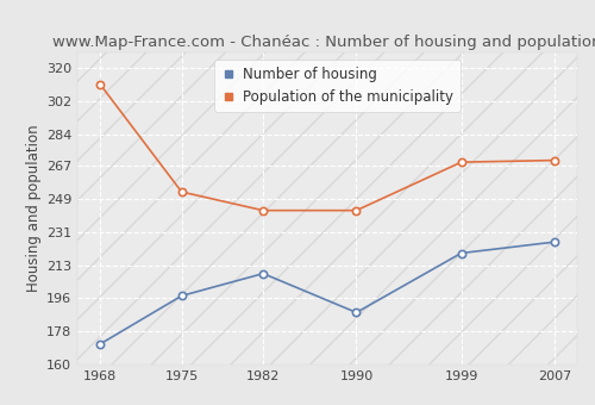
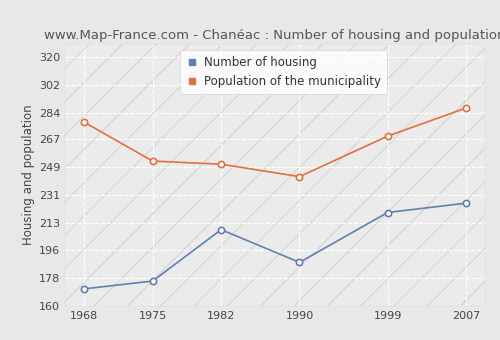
Population of the municipality/1968: 311 -> 278
Number of housing/1975: 197 -> 176
Population of the municipality/1982: 243 -> 251
Population of the municipality/2007: 270 -> 287
